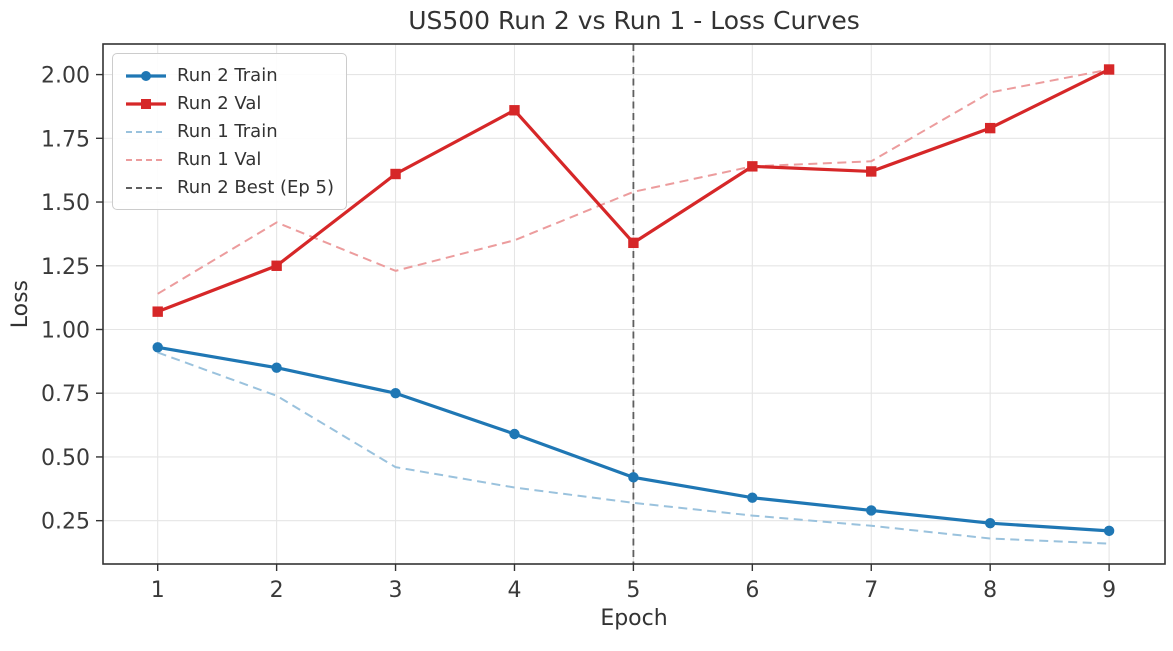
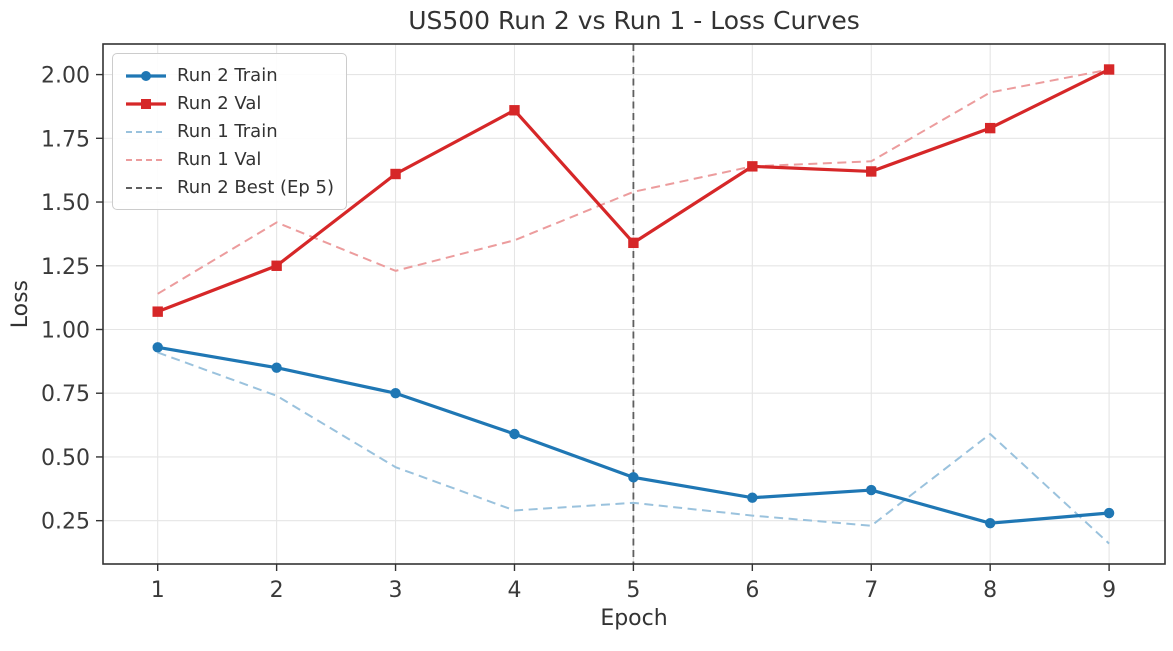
Run 1 Train/4: 0.38 -> 0.29
Run 2 Train/7: 0.29 -> 0.37
Run 1 Train/8: 0.18 -> 0.59
Run 2 Train/9: 0.21 -> 0.28
